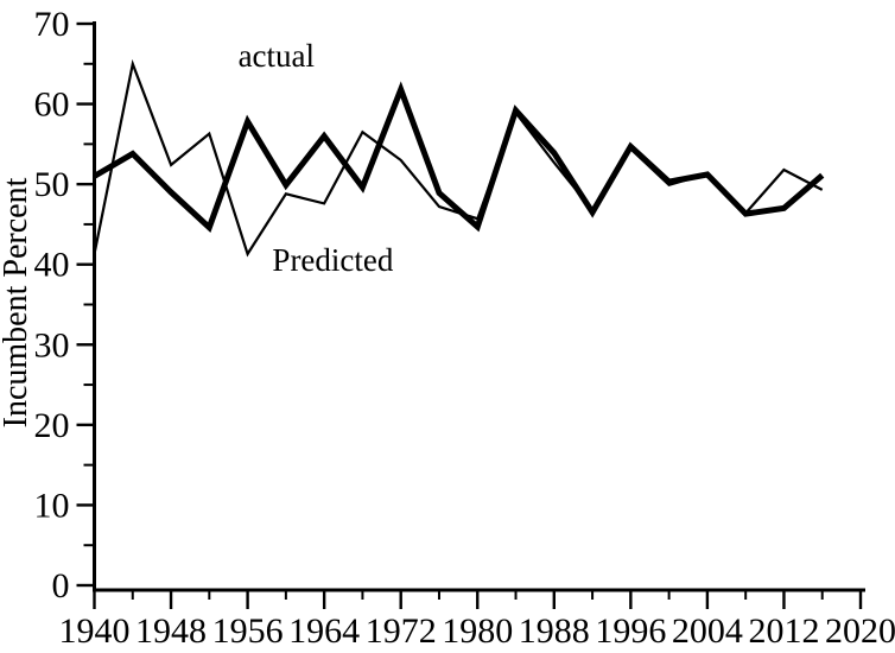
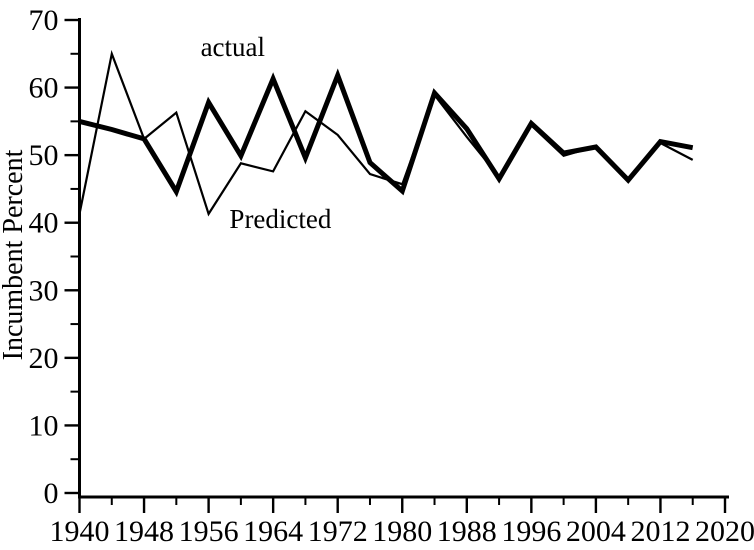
actual/1940: 51 -> 55
actual/1948: 49 -> 52
actual/1964: 56 -> 61
actual/2012: 47 -> 52
